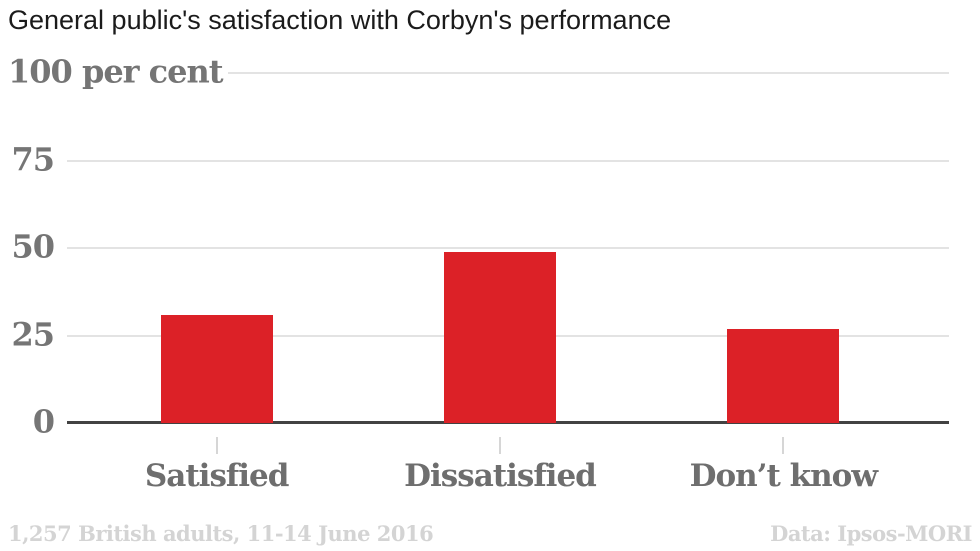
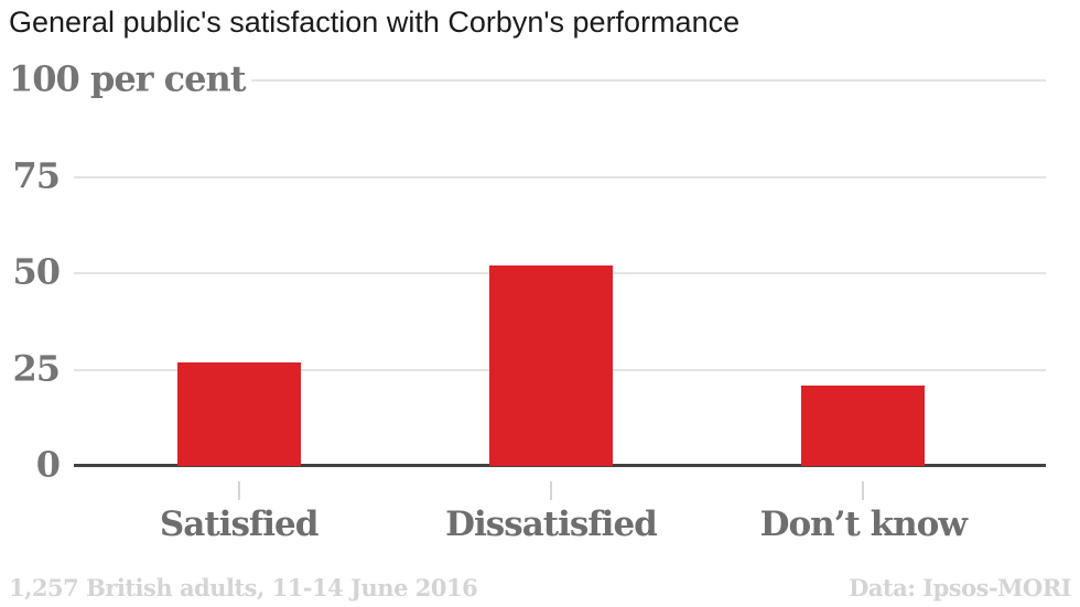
Satisfied: 31 -> 27
Dissatisfied: 49 -> 52
Don’t know: 27 -> 21
